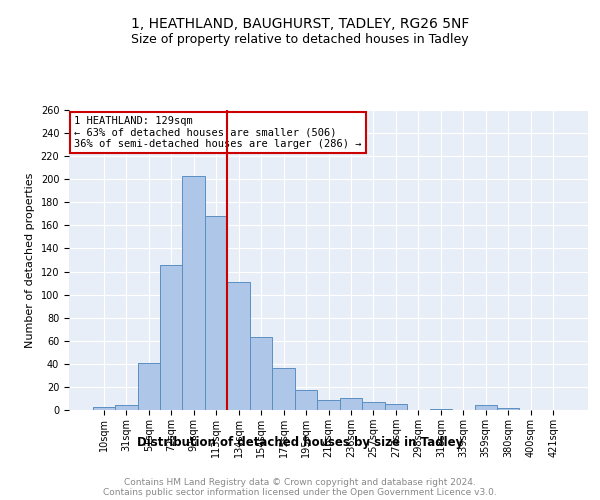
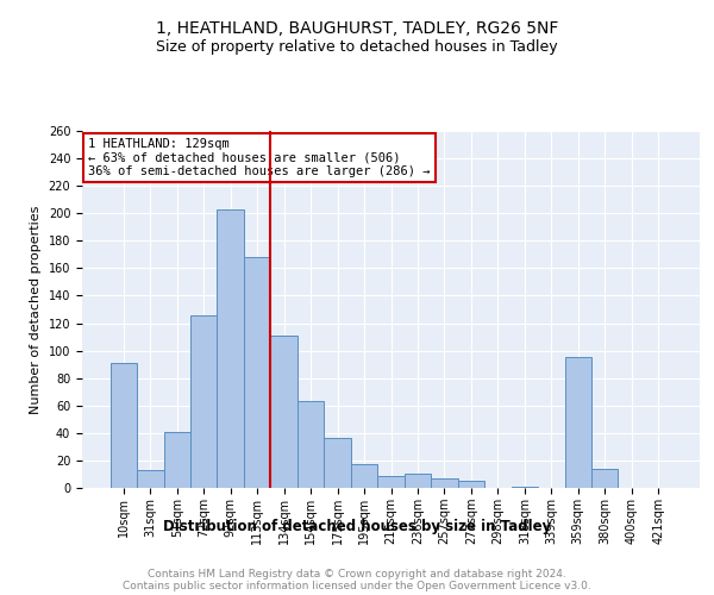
10sqm: 3 -> 91
31sqm: 4 -> 13
359sqm: 4 -> 95
380sqm: 2 -> 14
